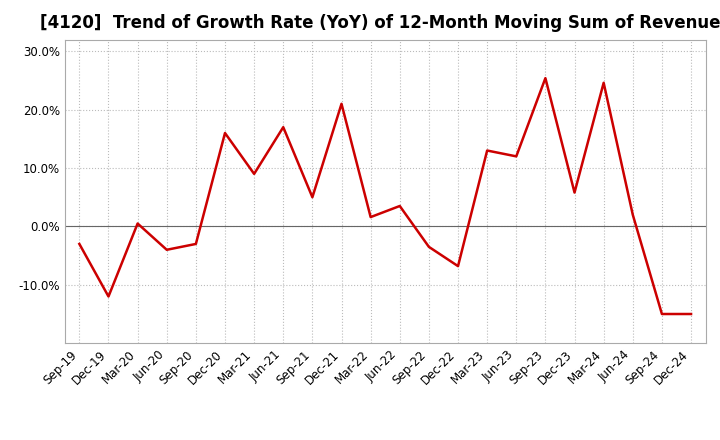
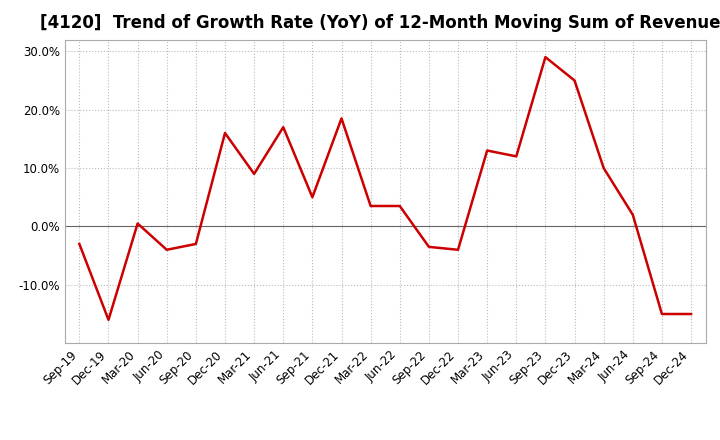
Dec-19: -12.0% -> -16.0%
Dec-21: 21.0% -> 18.5%
Mar-22: 1.6% -> 3.5%
Dec-22: -6.8% -> -4.0%
Sep-23: 25.4% -> 29.0%
Dec-23: 5.8% -> 25.0%
Mar-24: 24.6% -> 10.0%
